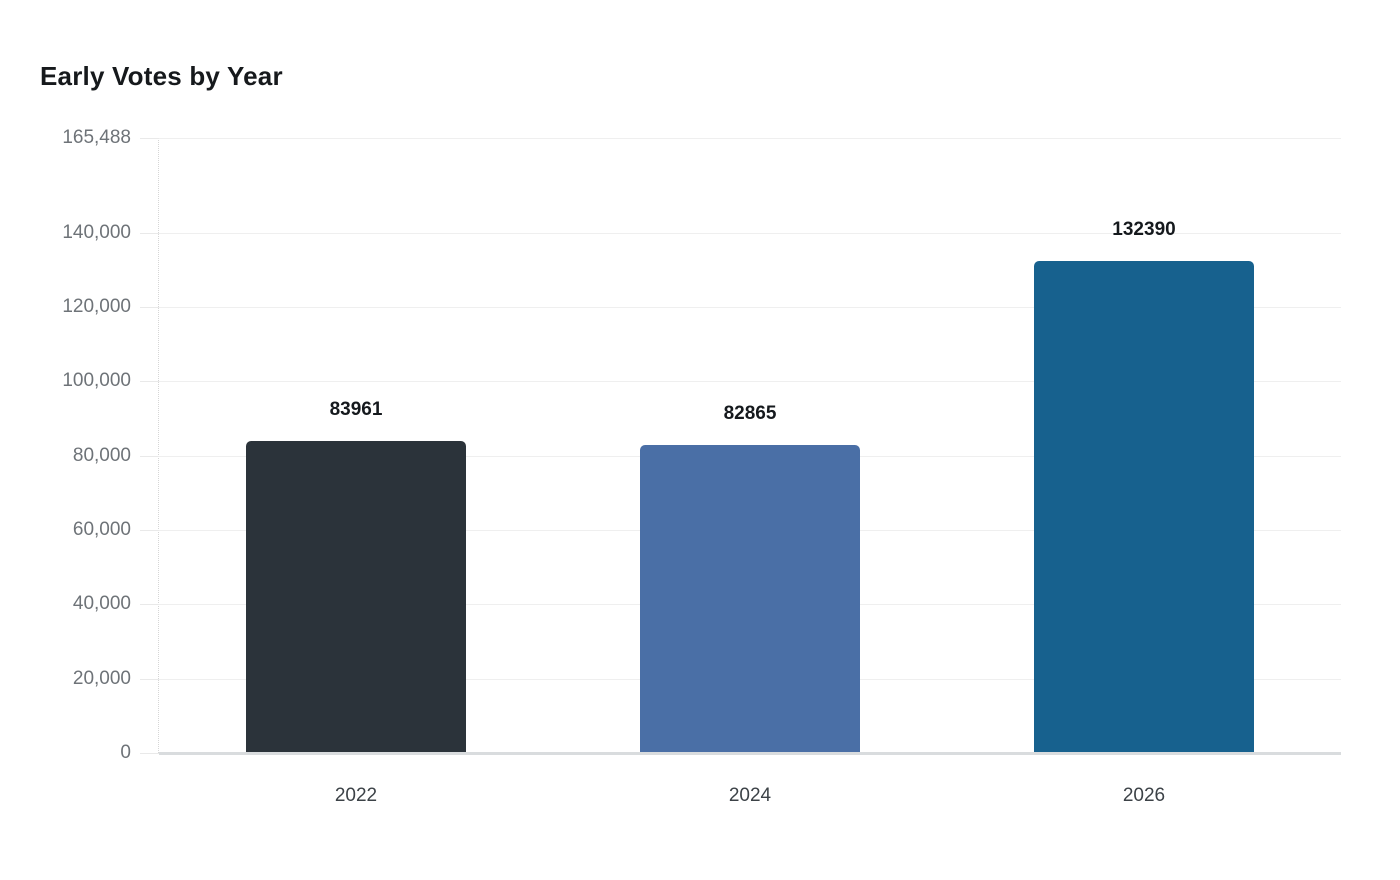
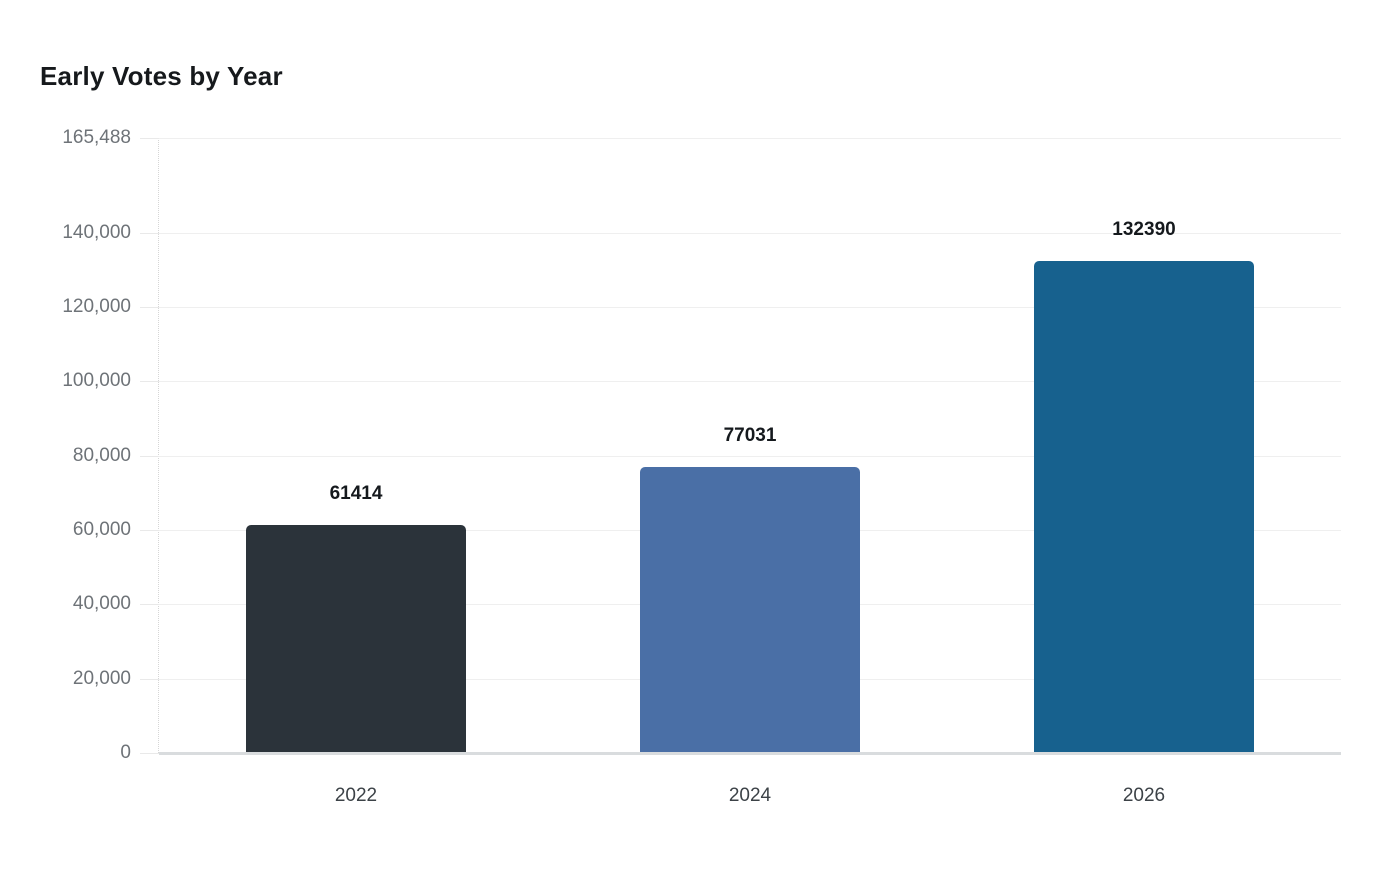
2022: 83961 -> 61414
2024: 82865 -> 77031
